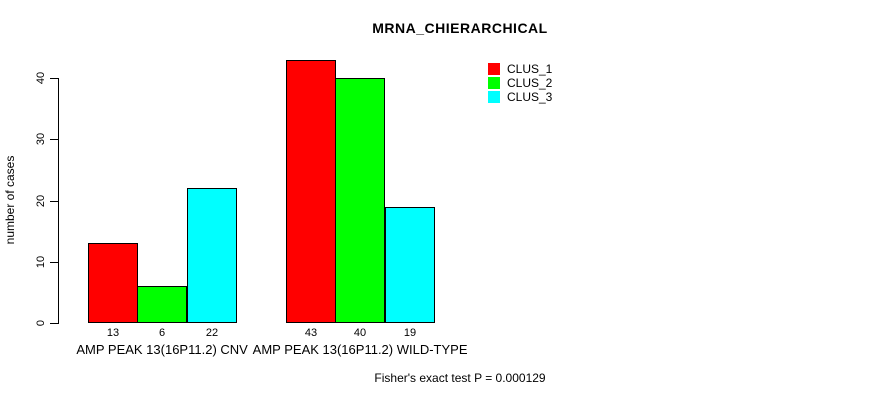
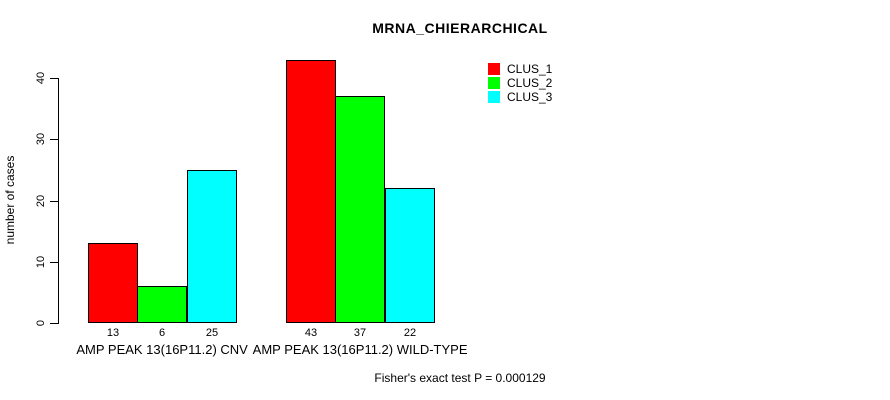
CLUS_3/AMP PEAK 13(16P11.2) CNV: 22 -> 25
CLUS_2/AMP PEAK 13(16P11.2) WILD-TYPE: 40 -> 37
CLUS_3/AMP PEAK 13(16P11.2) WILD-TYPE: 19 -> 22
